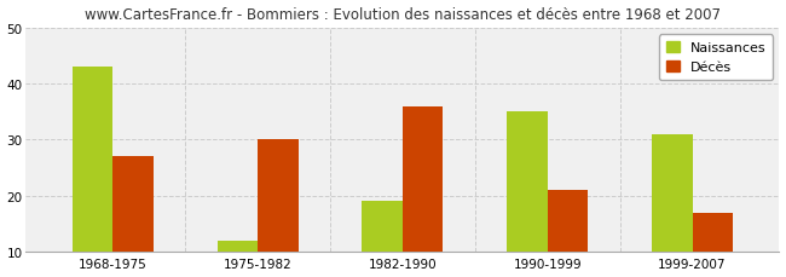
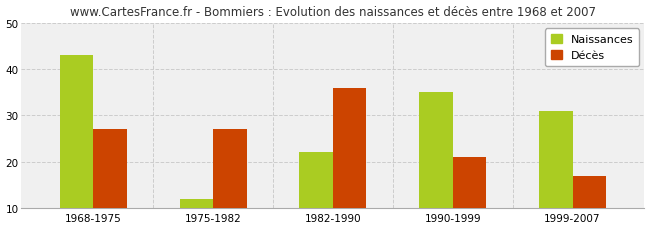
Décès/1975-1982: 30 -> 27
Naissances/1982-1990: 19 -> 22
